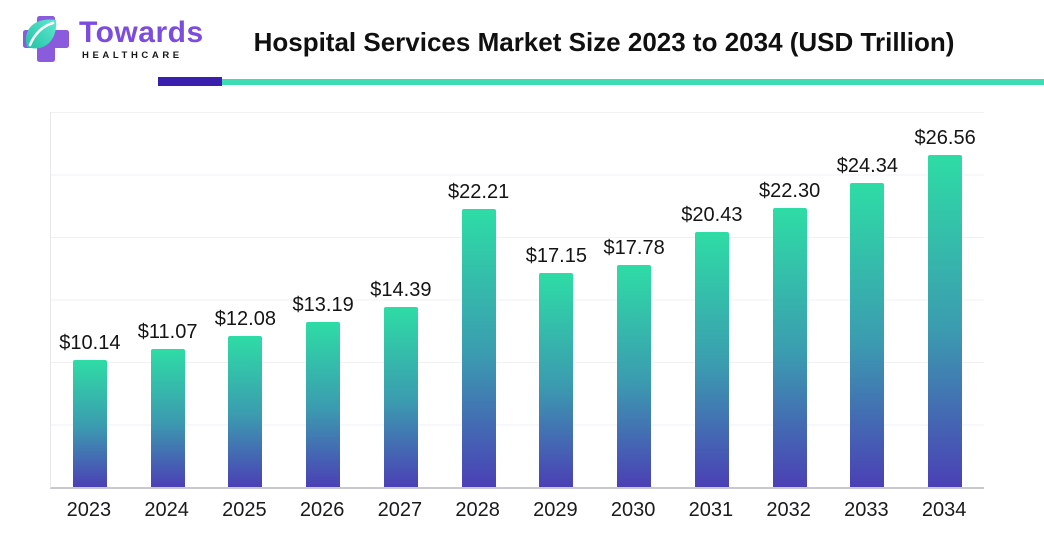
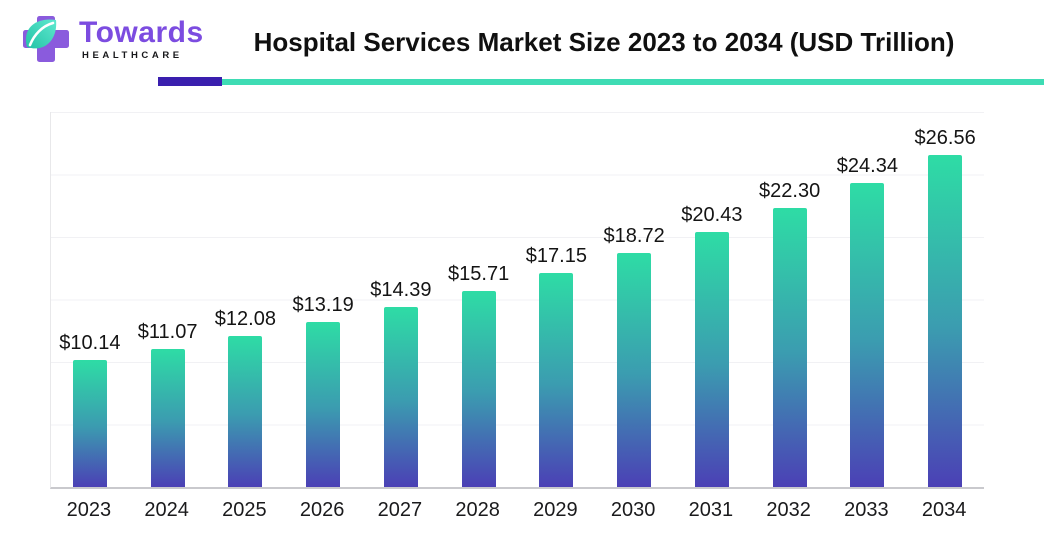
2028: $22.21 -> $15.71
2030: $17.78 -> $18.72
